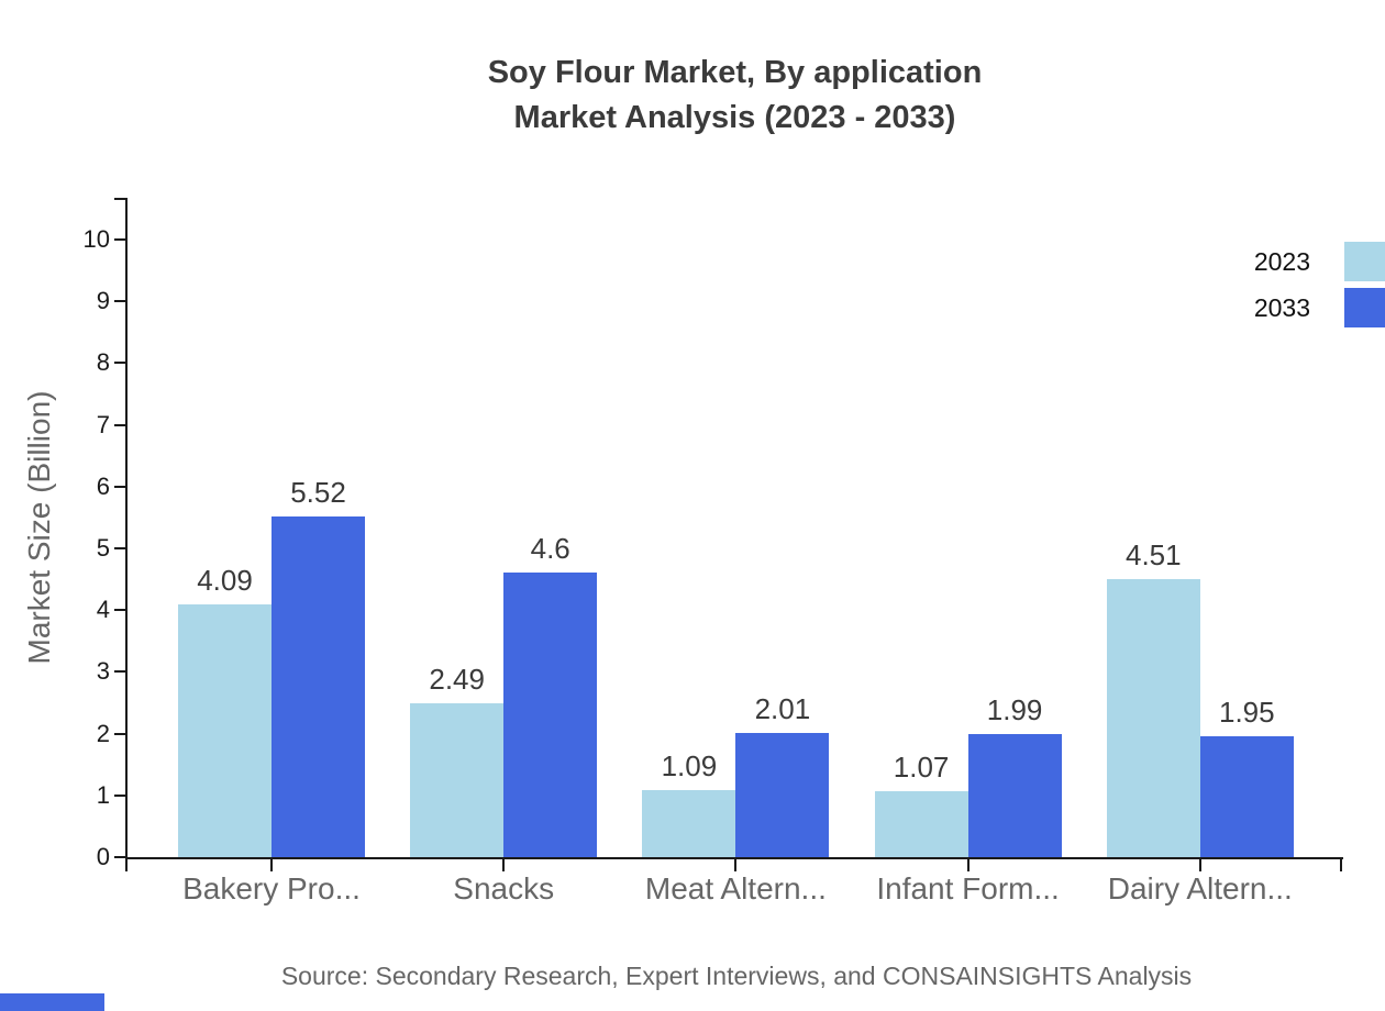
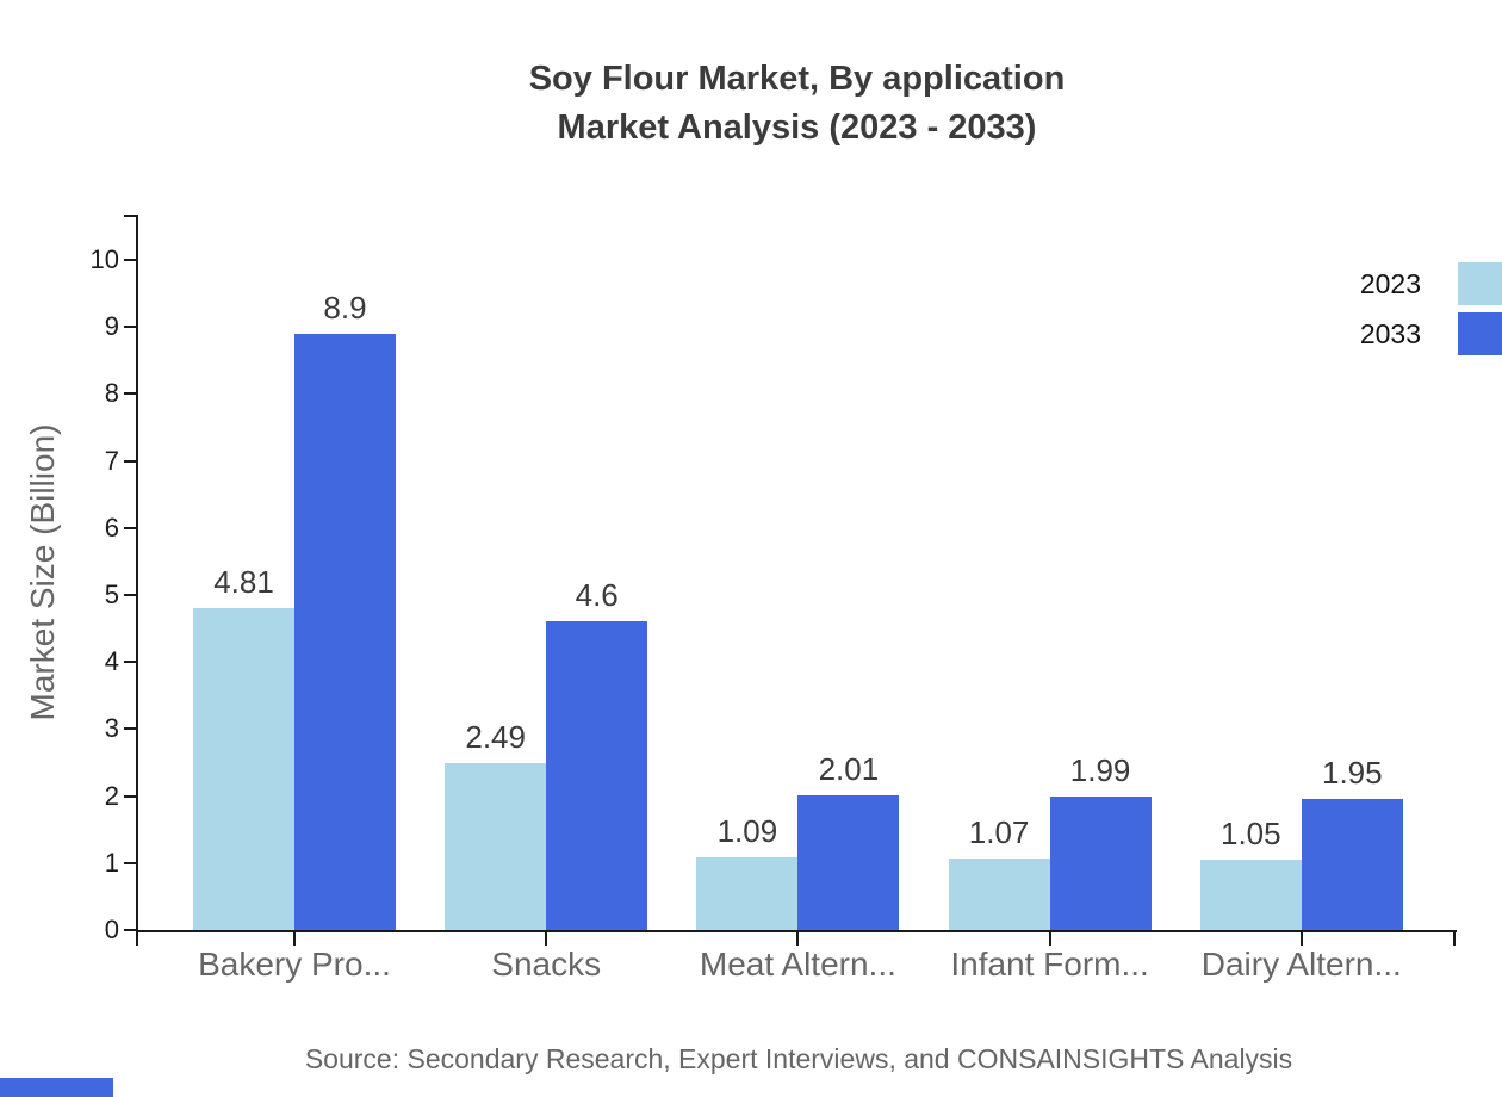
2023/Bakery Pro...: 4.09 -> 4.81
2033/Bakery Pro...: 5.52 -> 8.9
2023/Dairy Altern...: 4.51 -> 1.05
